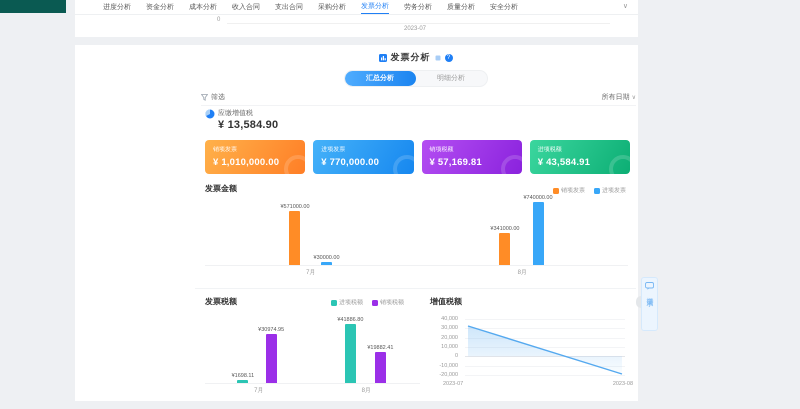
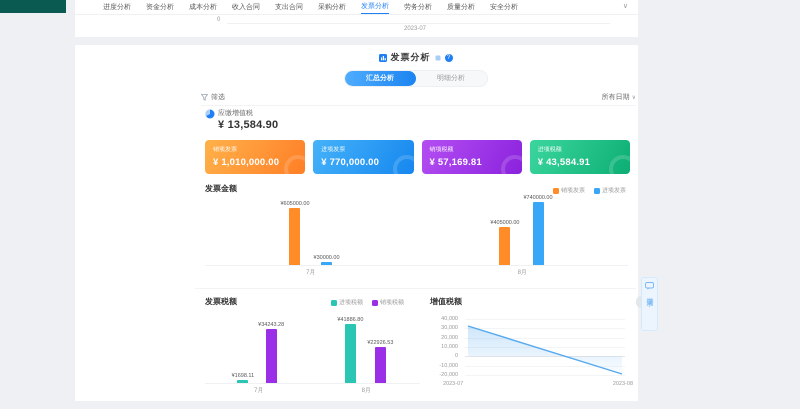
发票金额/销项发票/7月: ¥571000.00 -> ¥605000.00
发票金额/销项发票/8月: ¥341000.00 -> ¥405000.00
发票税额/销项税额/7月: ¥30974.95 -> ¥34243.28
发票税额/销项税额/8月: ¥19882.41 -> ¥22926.53
